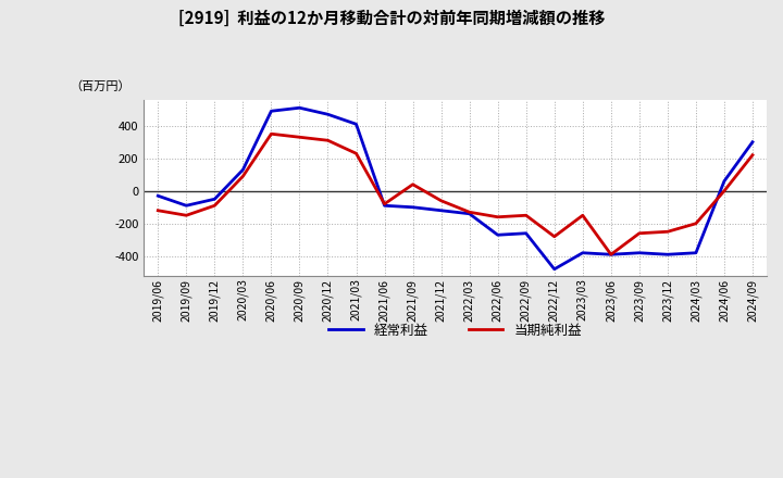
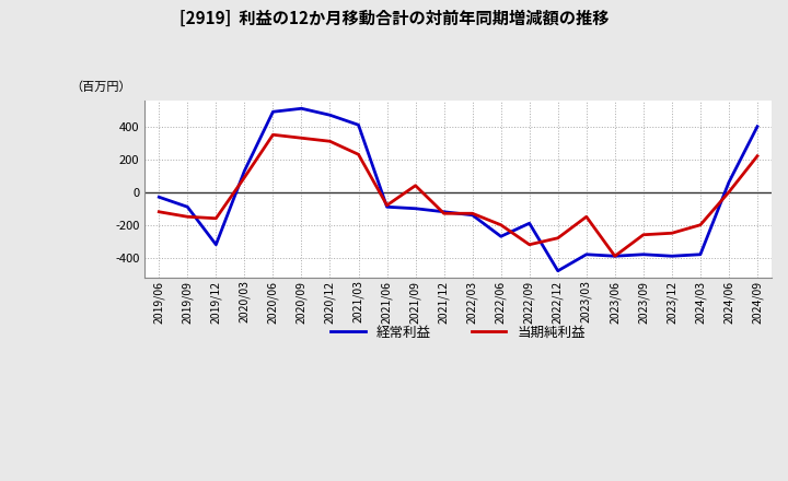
経常利益/2019/12: -50 -> -320
当期純利益/2019/12: -90 -> -160
当期純利益/2021/12: -60 -> -130
当期純利益/2022/06: -160 -> -200
経常利益/2022/09: -260 -> -190
当期純利益/2022/09: -150 -> -320
経常利益/2024/09: 300 -> 400
